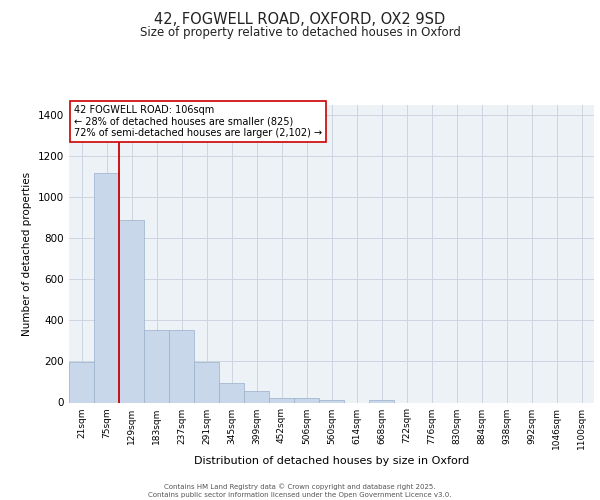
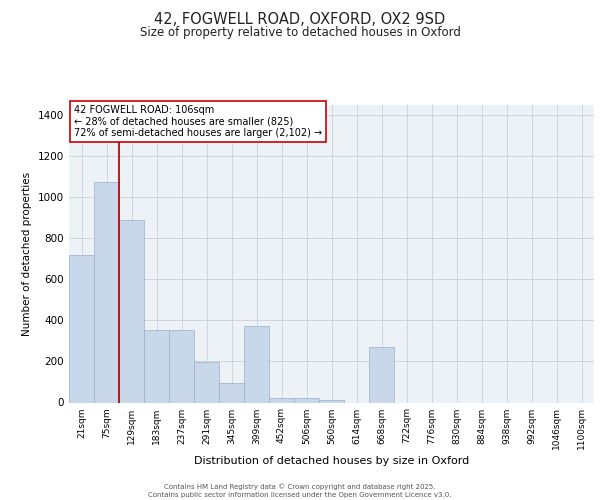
21sqm: 195 -> 720
75sqm: 1120 -> 1075
399sqm: 55 -> 375
668sqm: 12 -> 270
